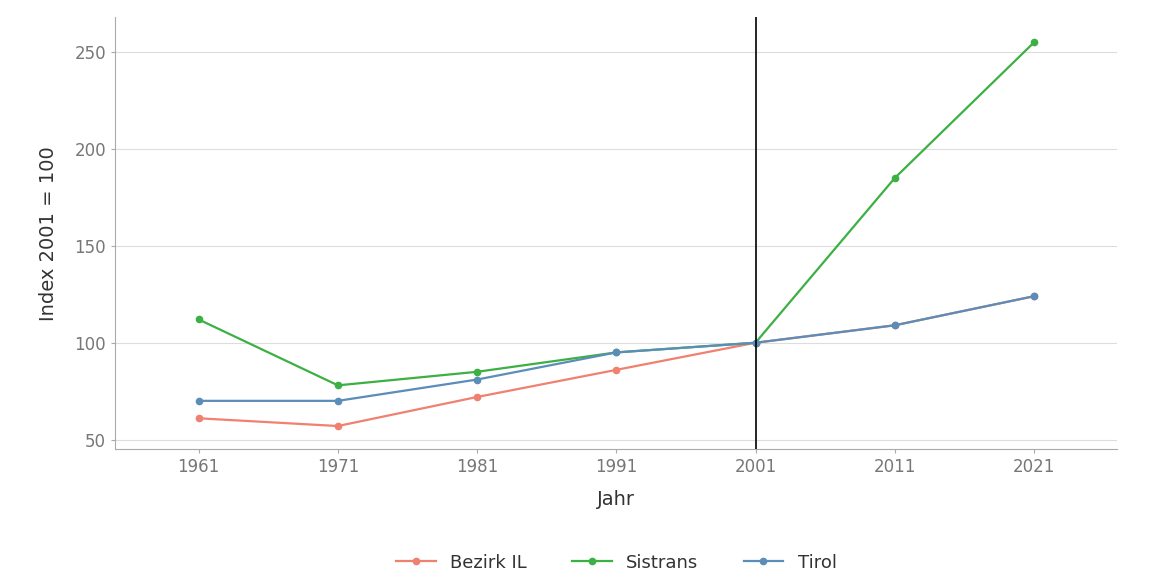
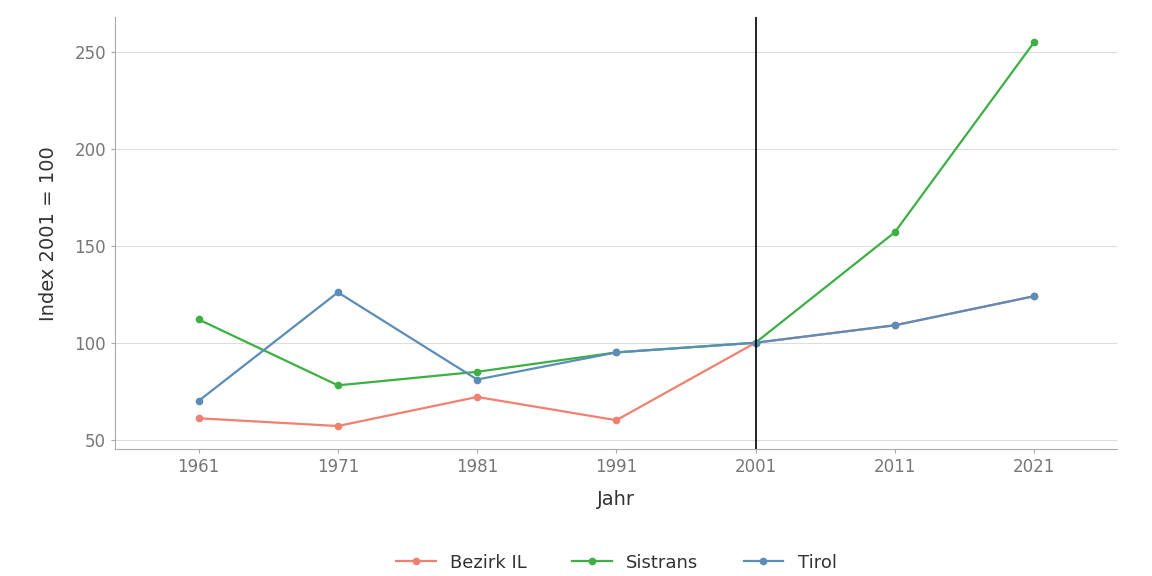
Tirol/1971: 70 -> 126
Bezirk IL/1991: 86 -> 60
Sistrans/2011: 185 -> 157
